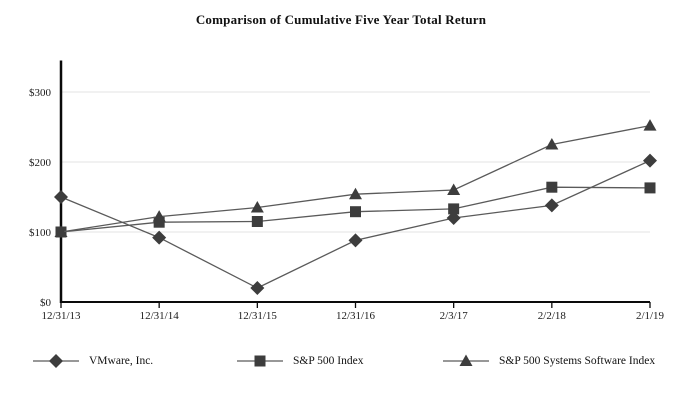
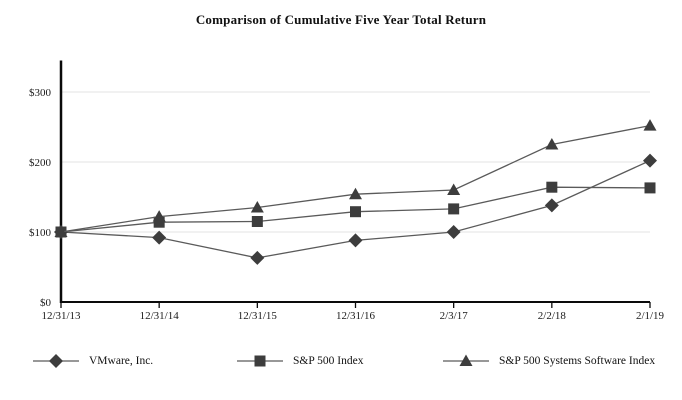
VMware, Inc./12/31/13: $150 -> $100
VMware, Inc./12/31/15: $20 -> $60
VMware, Inc./2/3/17: $120 -> $100
